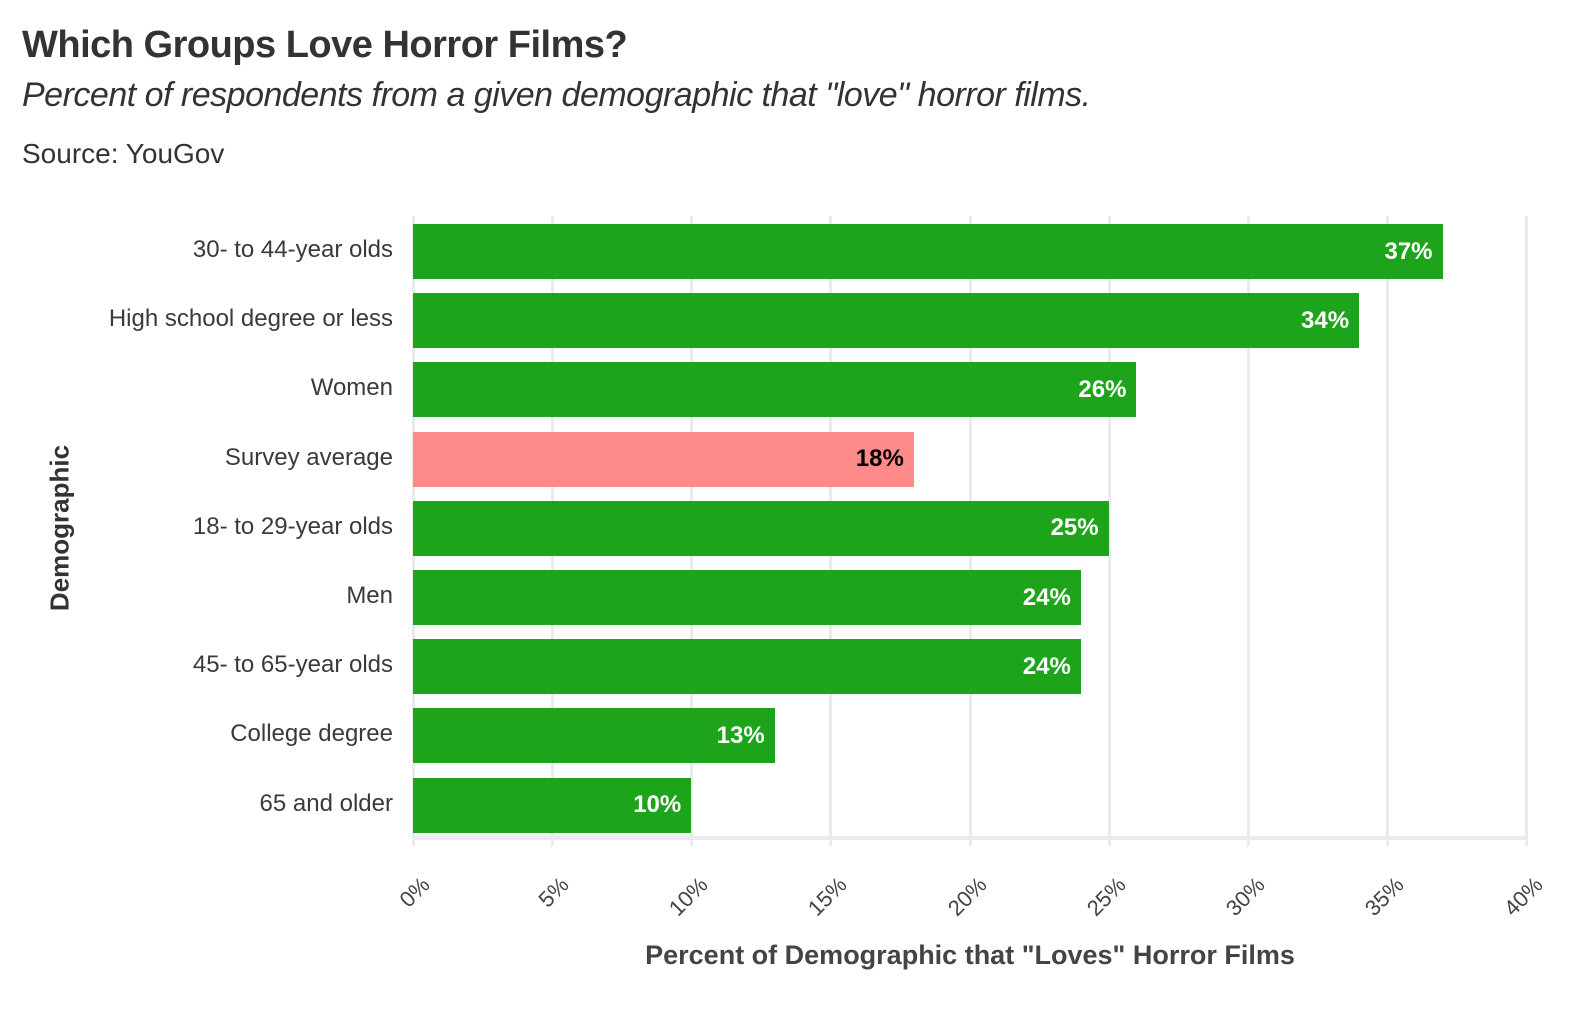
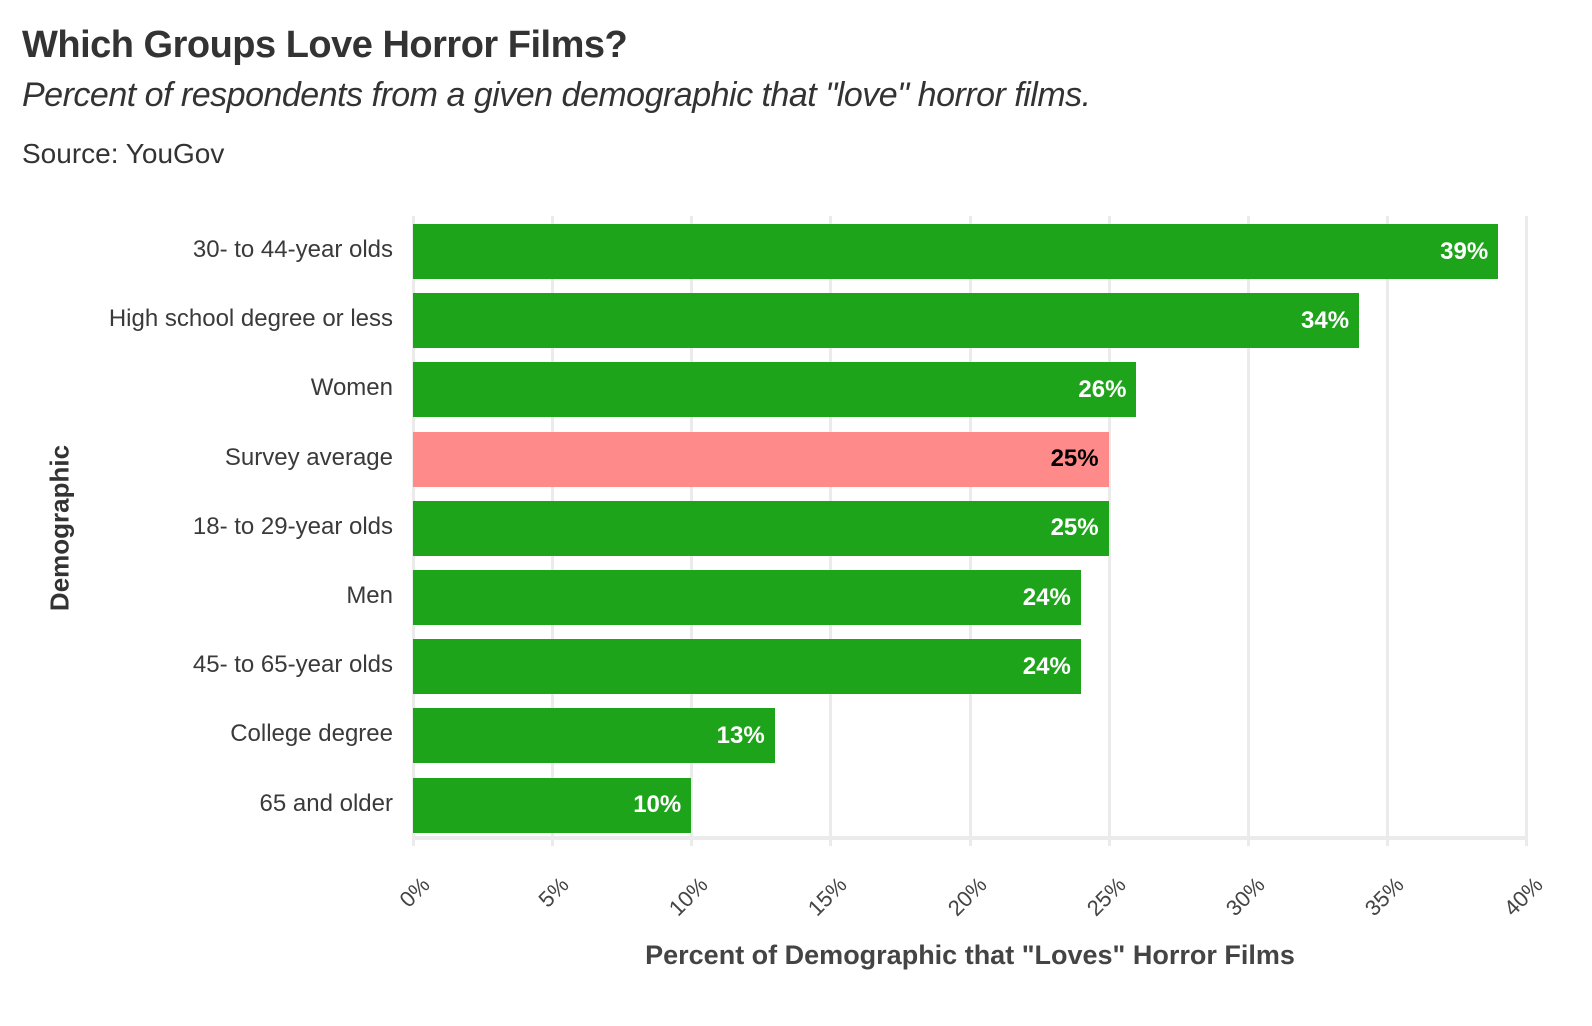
30- to 44-year olds: 37% -> 39%
Survey average: 18% -> 25%
